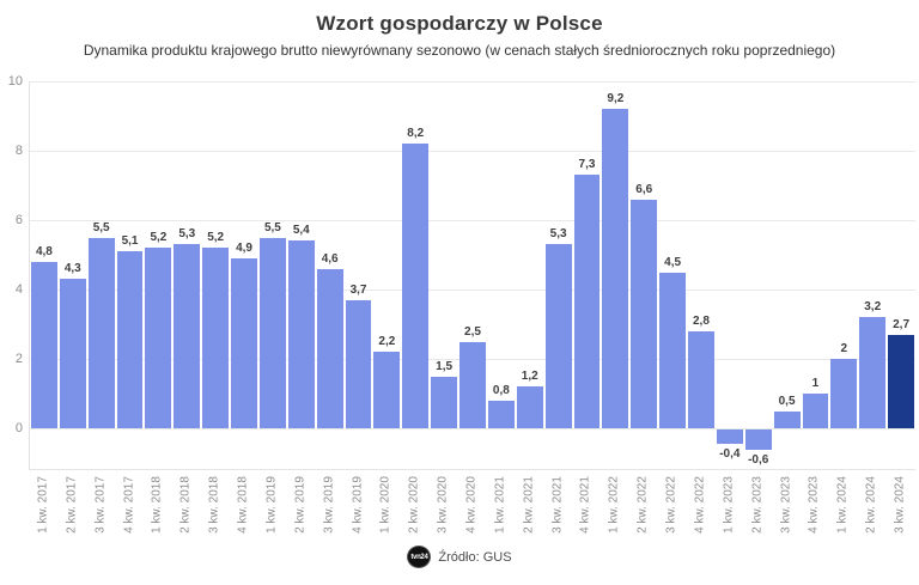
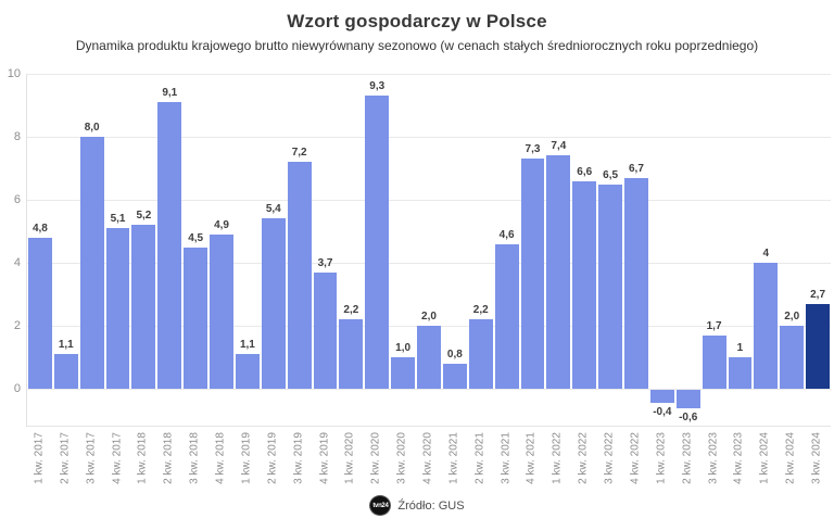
2 kw. 2017: 4,3 -> 1,1
3 kw. 2017: 5,5 -> 8,0
2 kw. 2018: 5,3 -> 9,1
3 kw. 2018: 5,2 -> 4,5
1 kw. 2019: 5,5 -> 1,1
3 kw. 2019: 4,6 -> 7,2
2 kw. 2020: 8,2 -> 9,3
3 kw. 2020: 1,5 -> 1,0
4 kw. 2020: 2,5 -> 2,0
2 kw. 2021: 1,2 -> 2,2
3 kw. 2021: 5,3 -> 4,6
1 kw. 2022: 9,2 -> 7,4
3 kw. 2022: 4,5 -> 6,5
4 kw. 2022: 2,8 -> 6,7
3 kw. 2023: 0,5 -> 1,7
1 kw. 2024: 2 -> 4
2 kw. 2024: 3,2 -> 2,0
